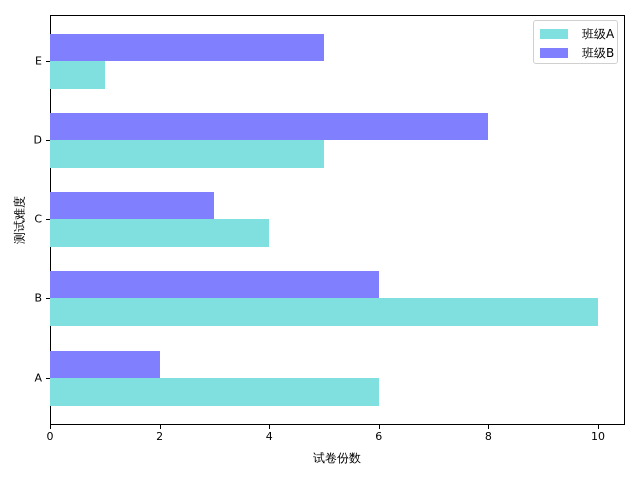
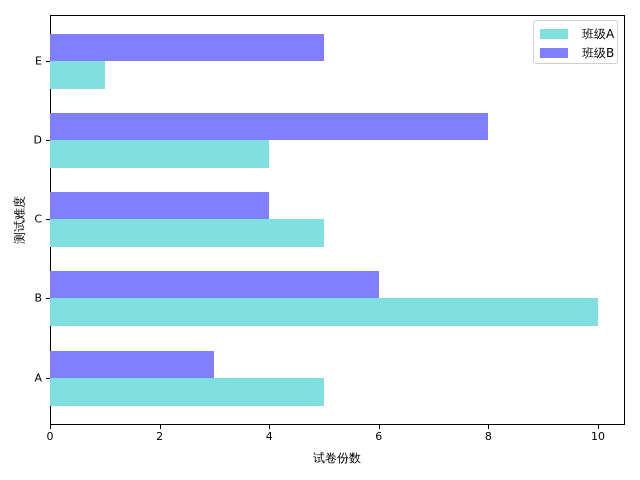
班级A/A: 6 -> 5
班级B/A: 2 -> 3
班级A/C: 4 -> 5
班级B/C: 3 -> 4
班级A/D: 5 -> 4
